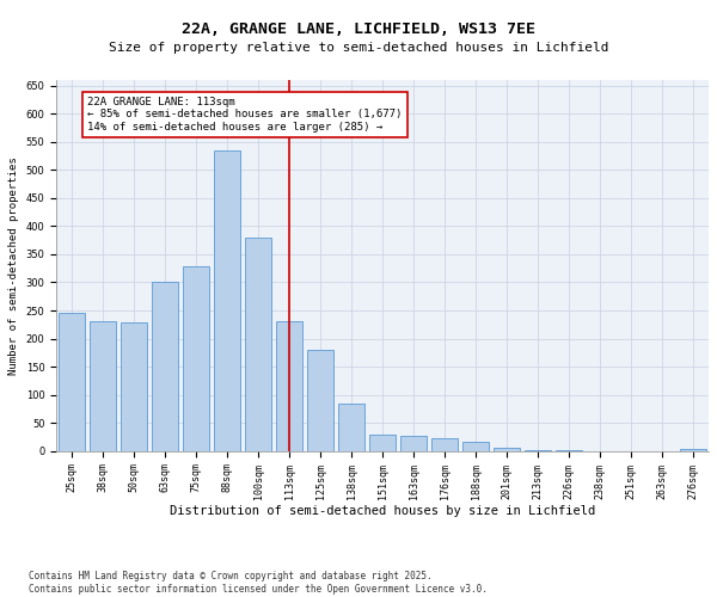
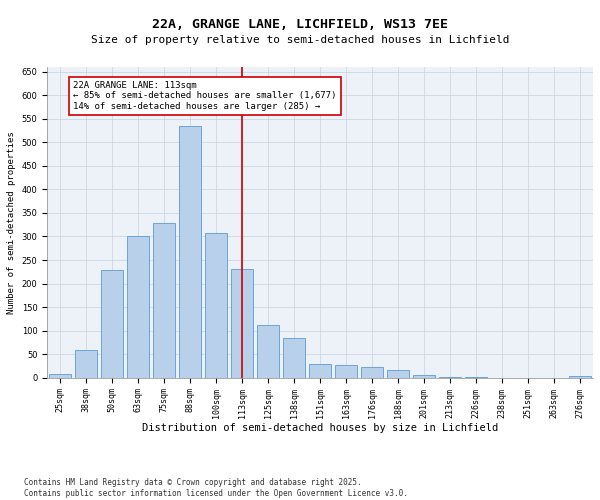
25sqm: 245 -> 8
38sqm: 230 -> 60
100sqm: 380 -> 308
125sqm: 180 -> 113
